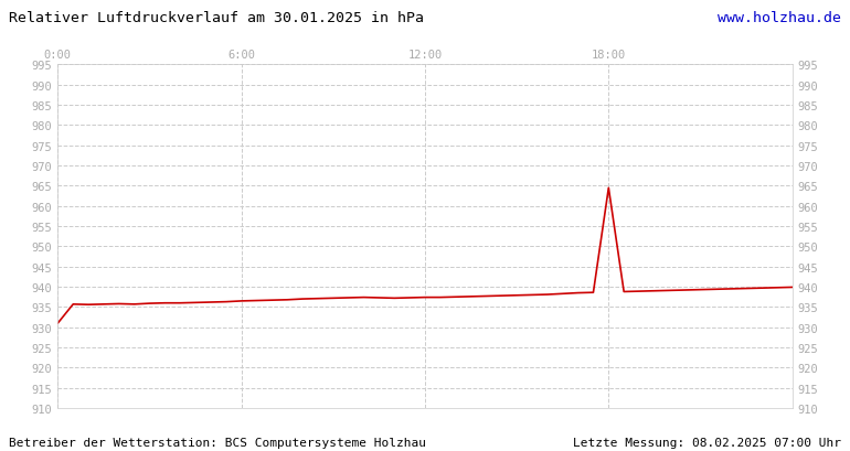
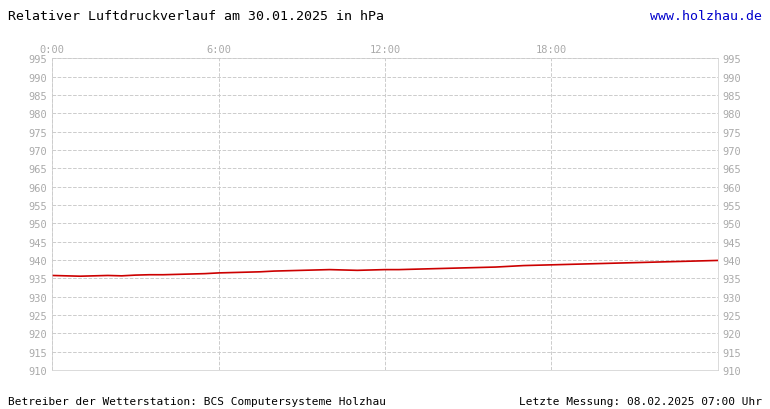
0:00: 931.0 -> 935.8
18:00: 964.5 -> 938.7
